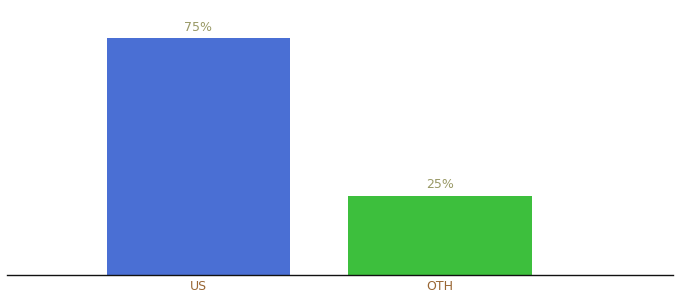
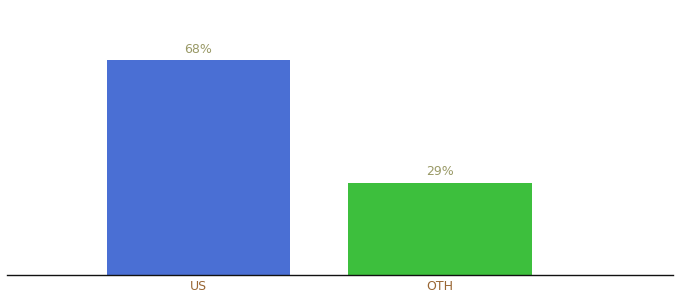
US: 75% -> 68%
OTH: 25% -> 29%
